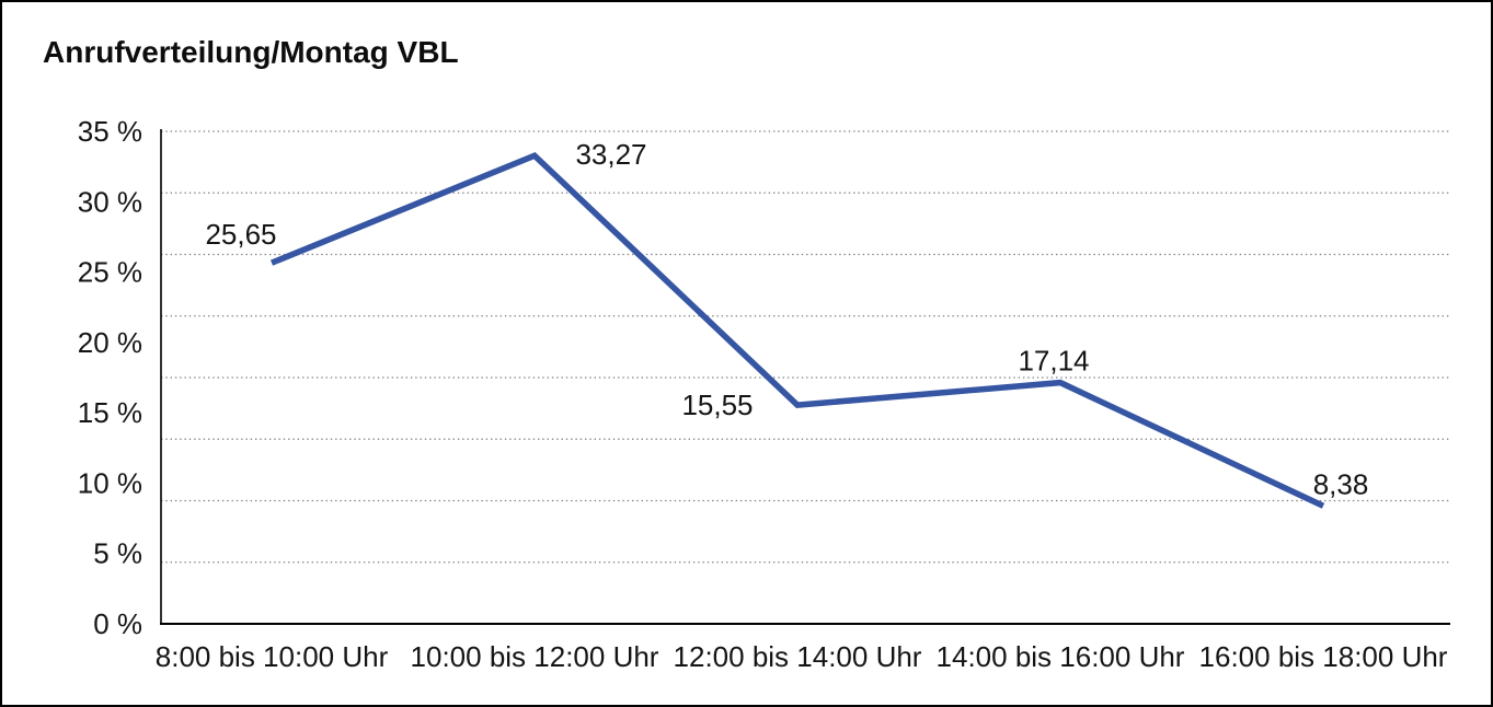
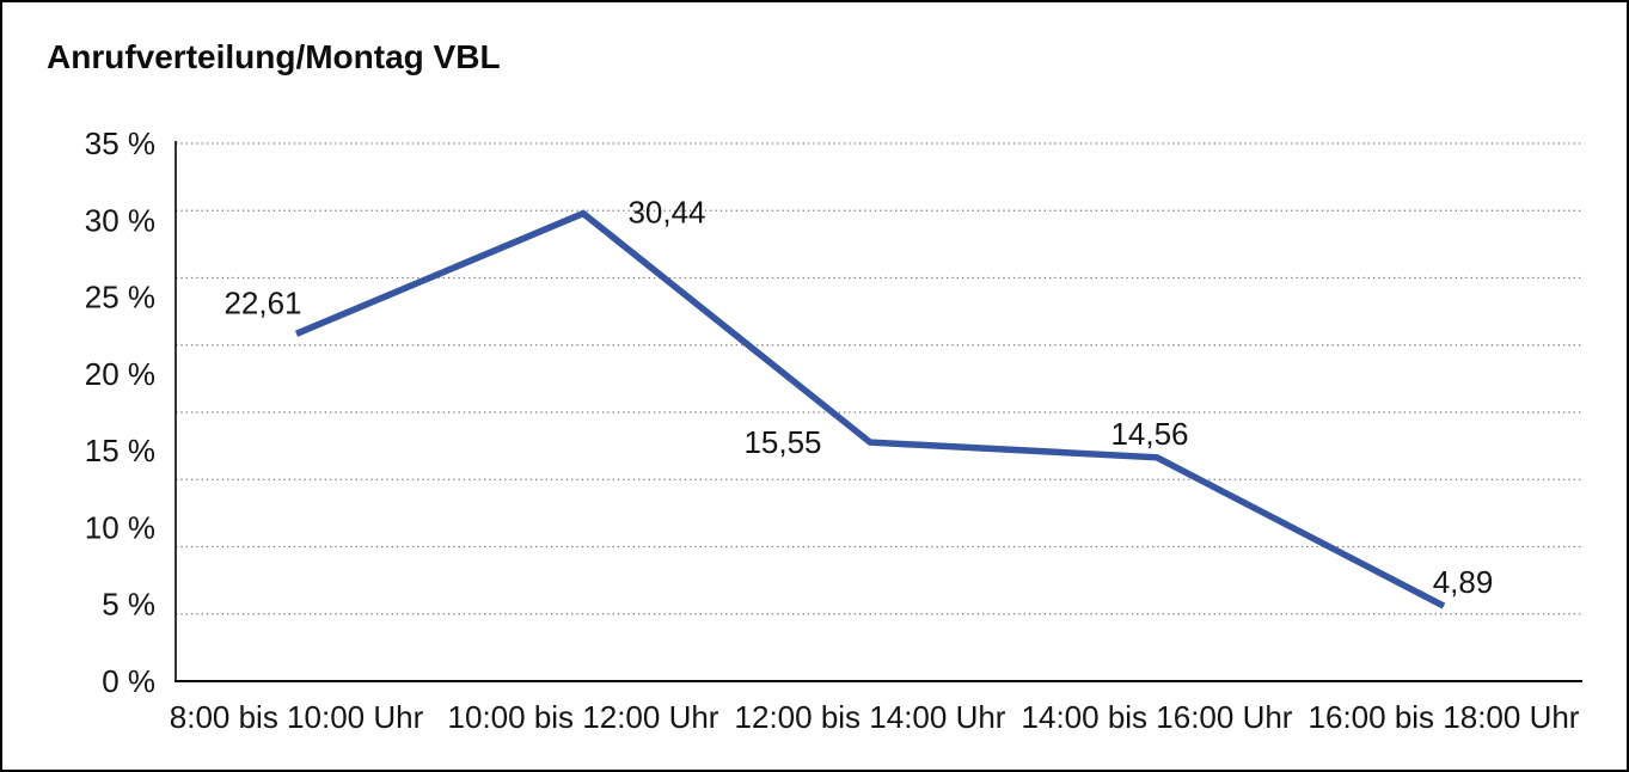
8:00 bis 10:00 Uhr: 25,65 -> 22,61
10:00 bis 12:00 Uhr: 33,27 -> 30,44
14:00 bis 16:00 Uhr: 17,14 -> 14,56
16:00 bis 18:00 Uhr: 8,38 -> 4,89
